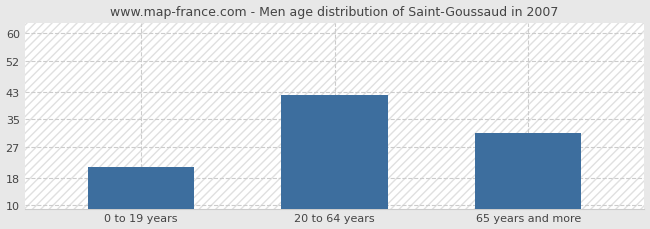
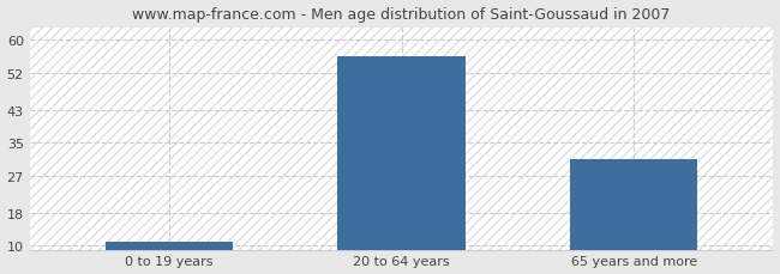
0 to 19 years: 21 -> 11
20 to 64 years: 42 -> 56
